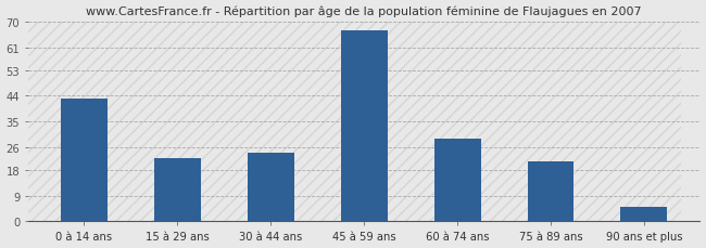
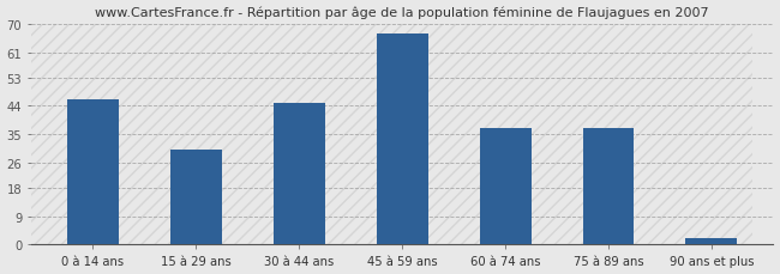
0 à 14 ans: 43 -> 46
15 à 29 ans: 22 -> 30
30 à 44 ans: 24 -> 45
60 à 74 ans: 29 -> 37
75 à 89 ans: 21 -> 37
90 ans et plus: 5 -> 2
